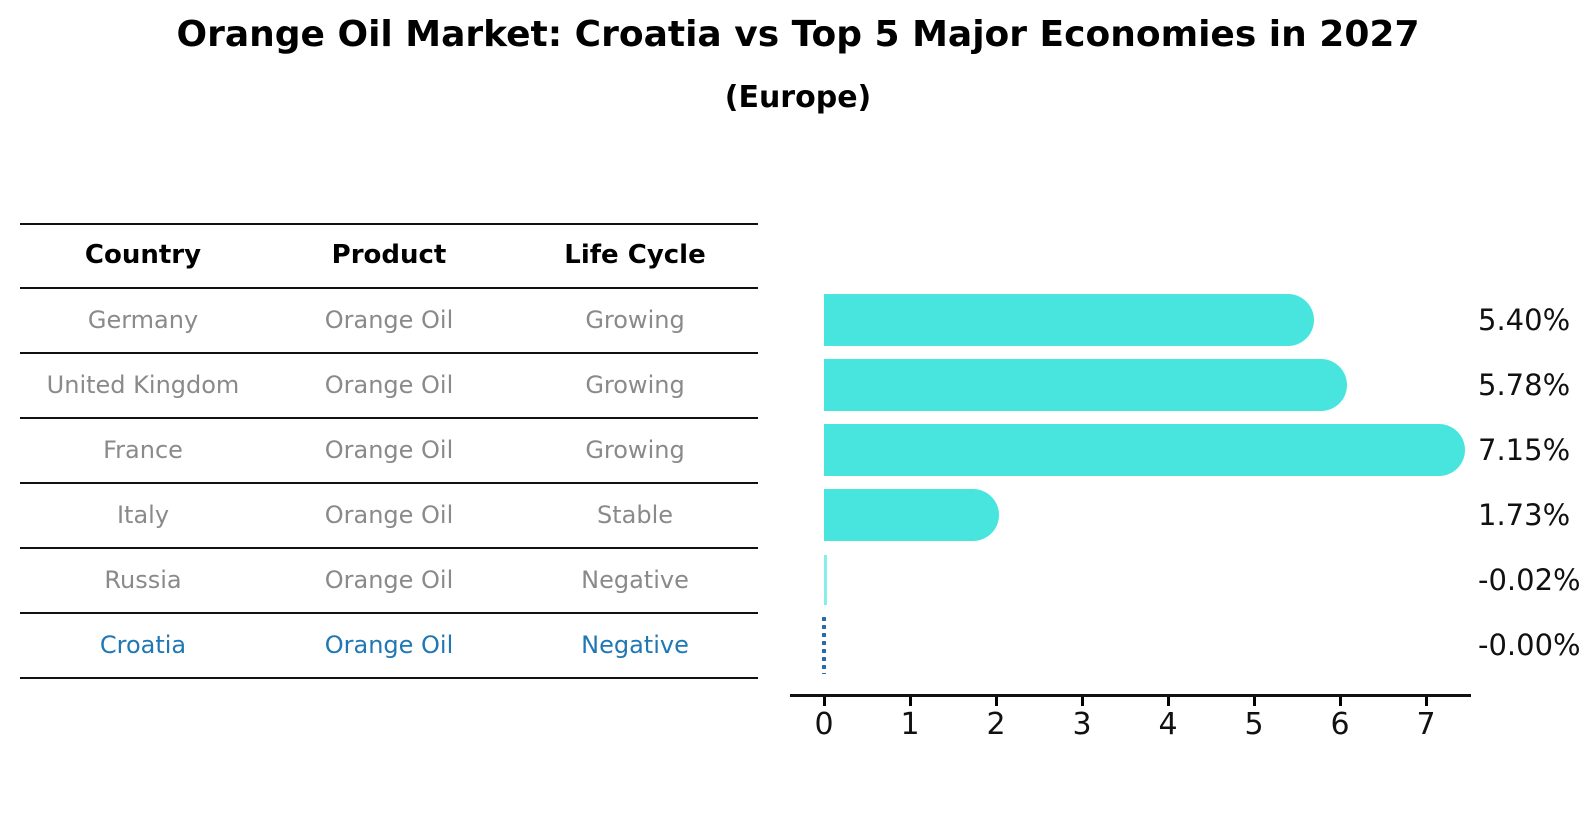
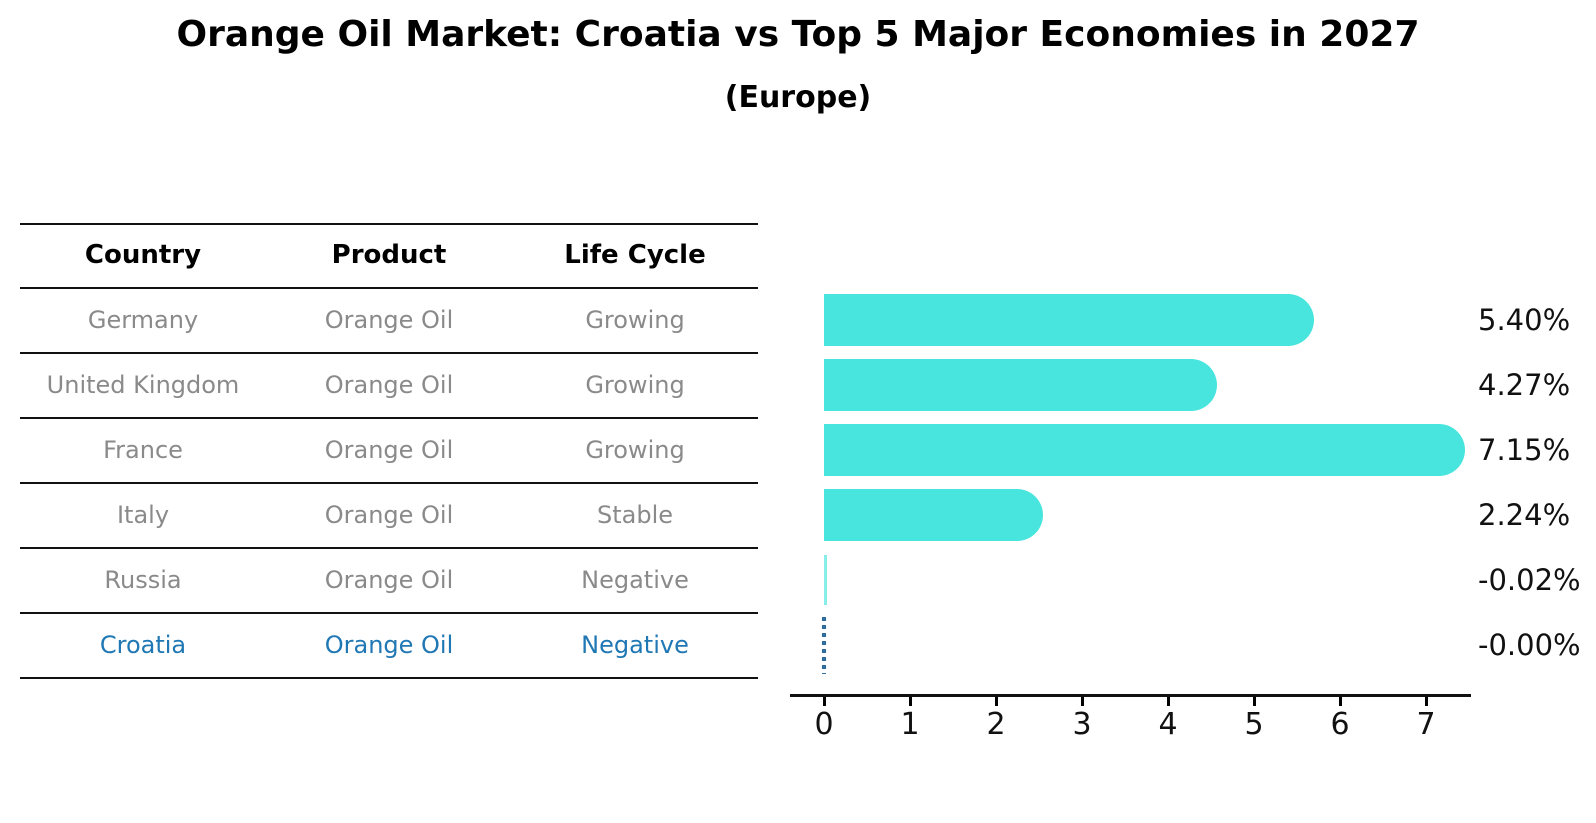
United Kingdom: 5.78% -> 4.27%
Italy: 1.73% -> 2.24%
